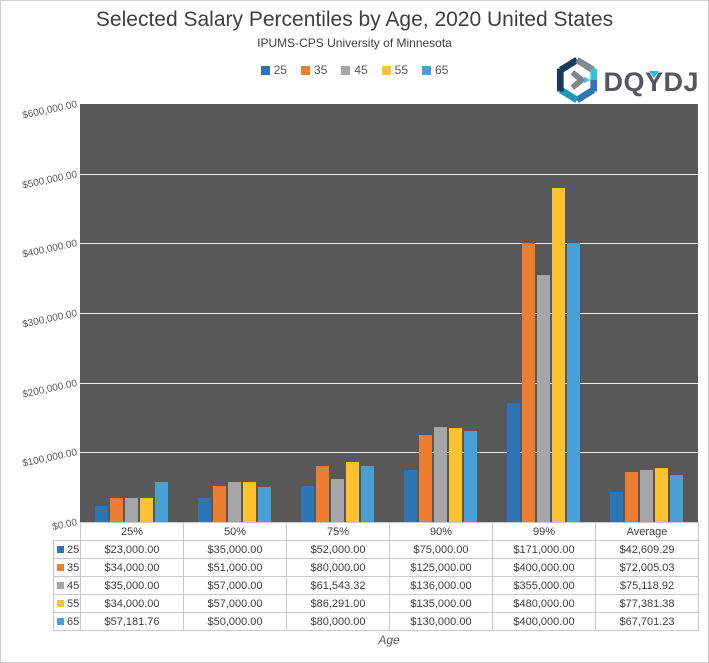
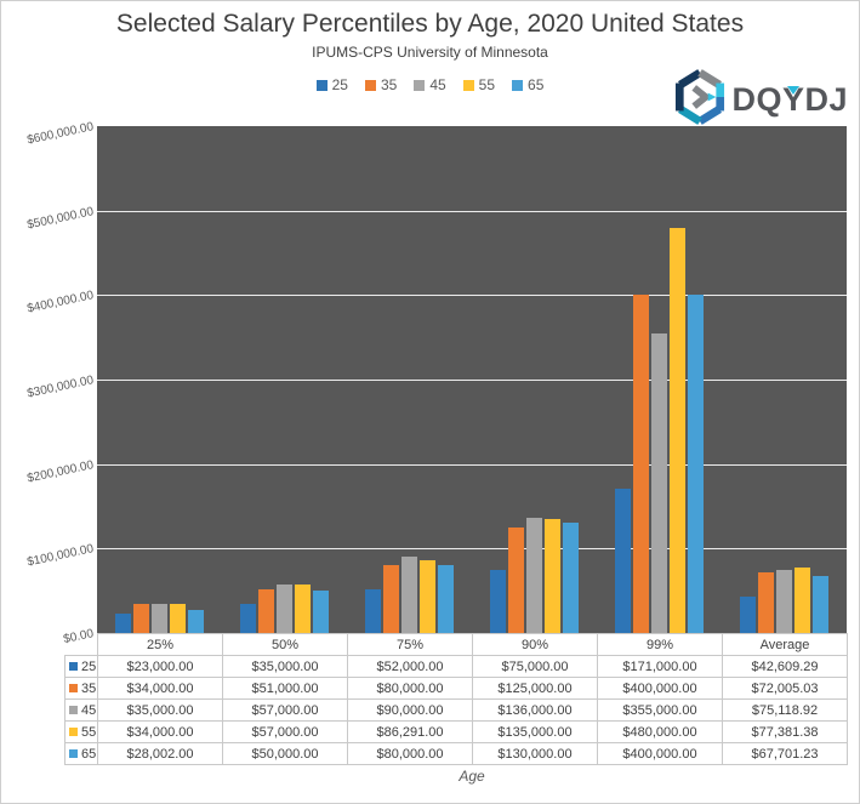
65/25%: $57,181.76 -> $28,002.00
45/75%: $61,543.32 -> $90,000.00
